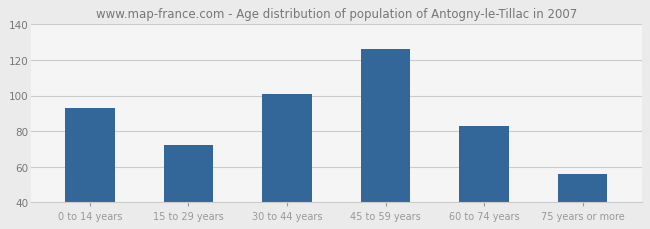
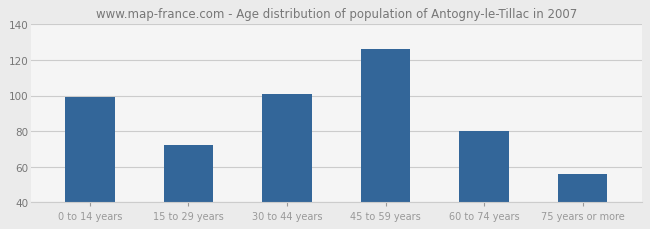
0 to 14 years: 93 -> 99
60 to 74 years: 83 -> 80
